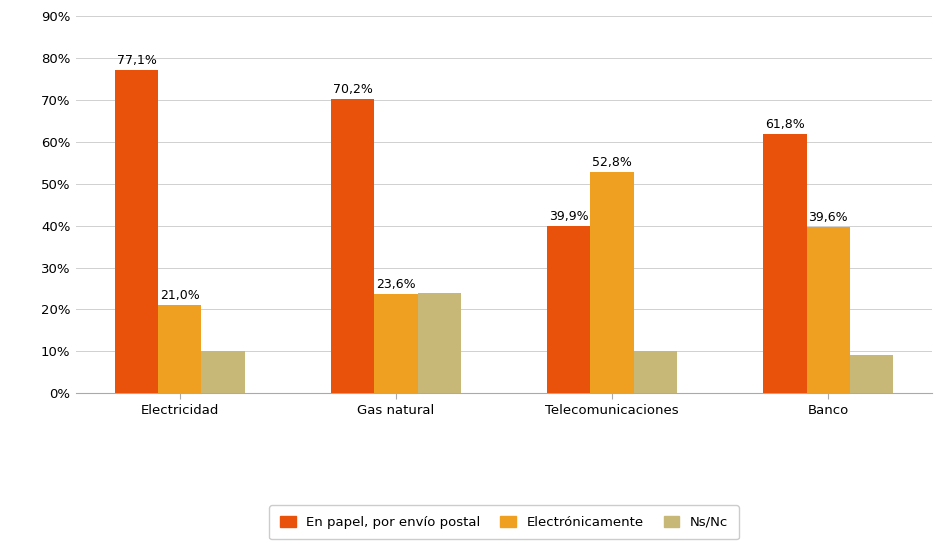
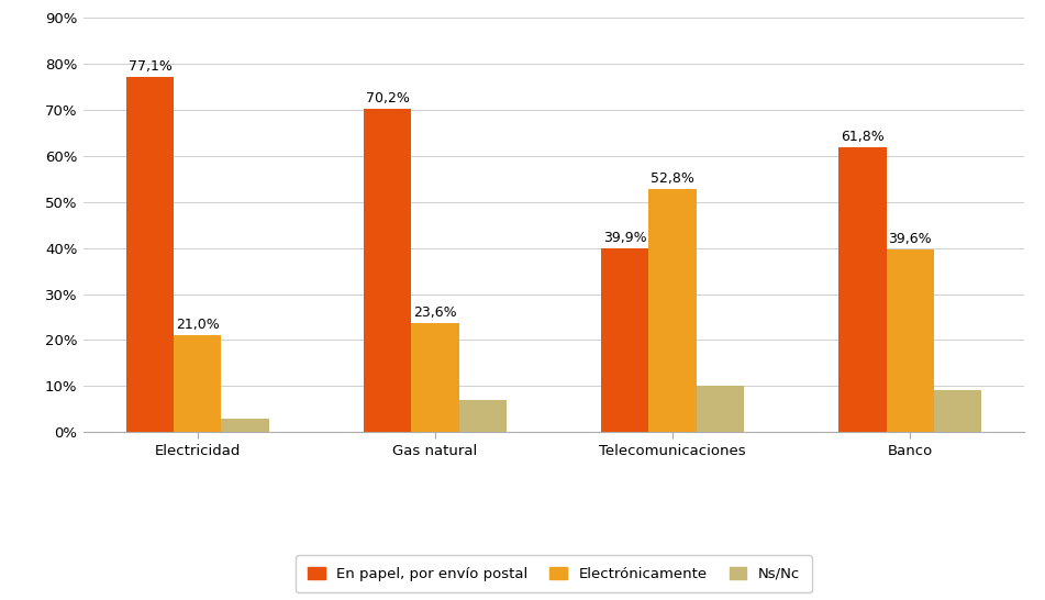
Ns/Nc/Electricidad: 10% -> 3%
Ns/Nc/Gas natural: 24% -> 7%
